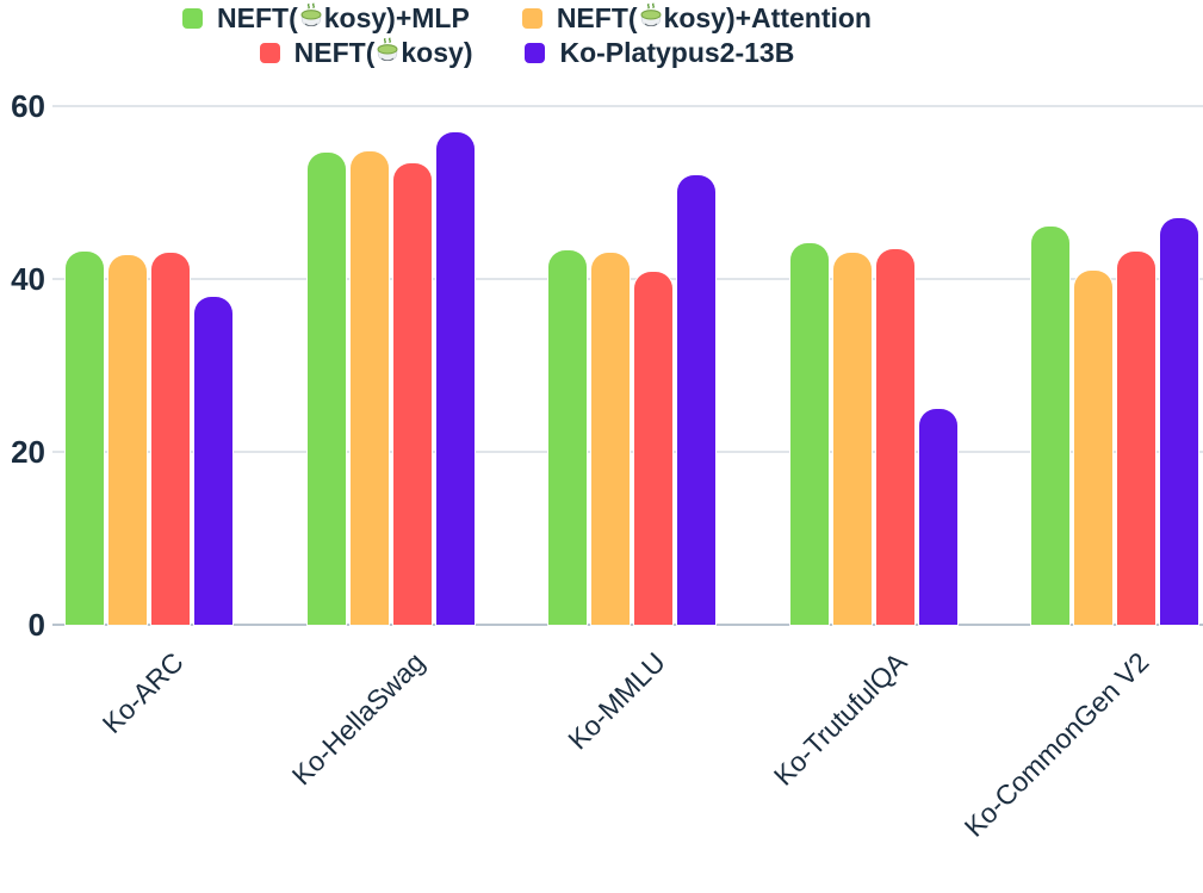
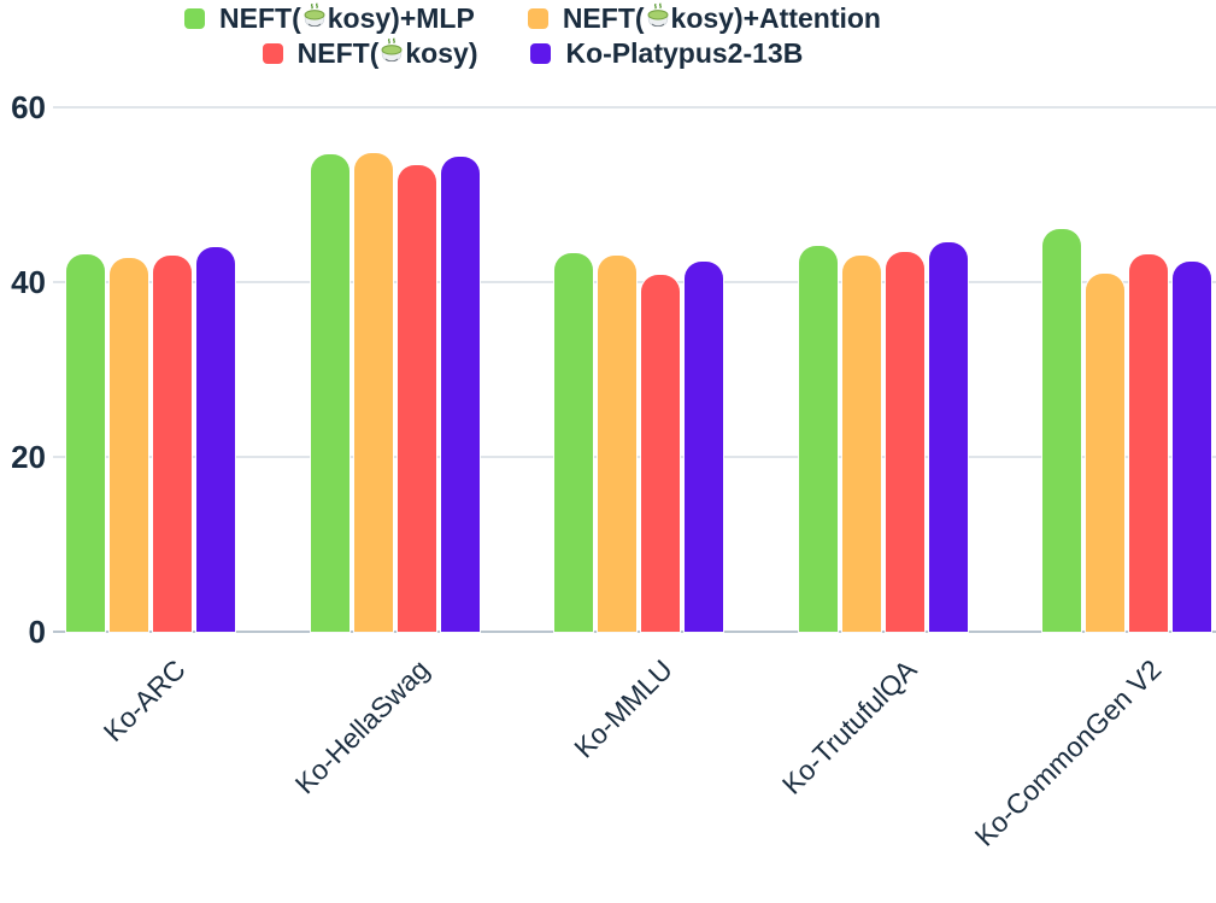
Ko-Platypus2-13B/Ko-ARC: 38 -> 44
Ko-Platypus2-13B/Ko-HellaSwag: 57 -> 54
Ko-Platypus2-13B/Ko-MMLU: 52 -> 42
Ko-Platypus2-13B/Ko-TrutufulQA: 25 -> 44
Ko-Platypus2-13B/Ko-CommonGen V2: 47 -> 42
